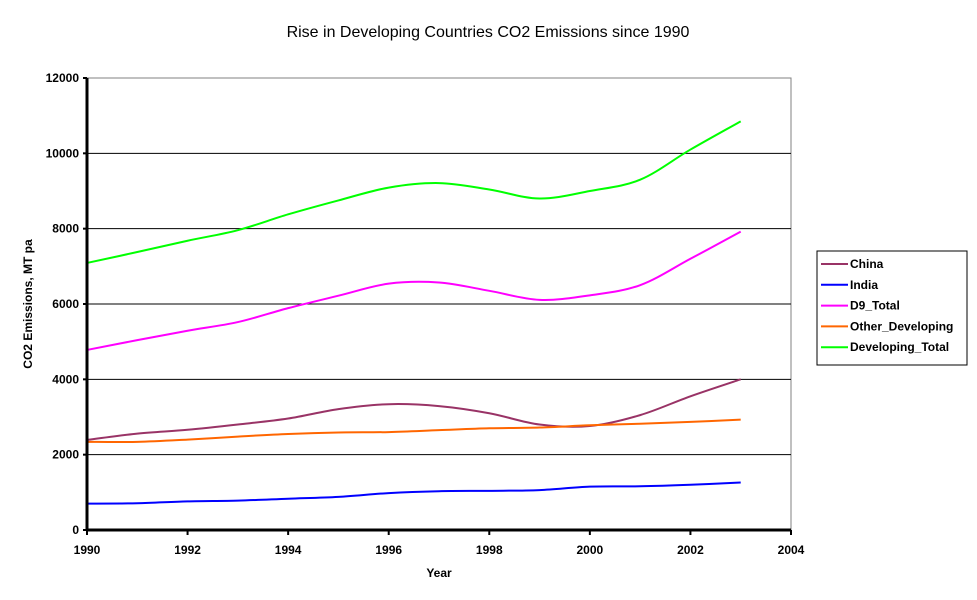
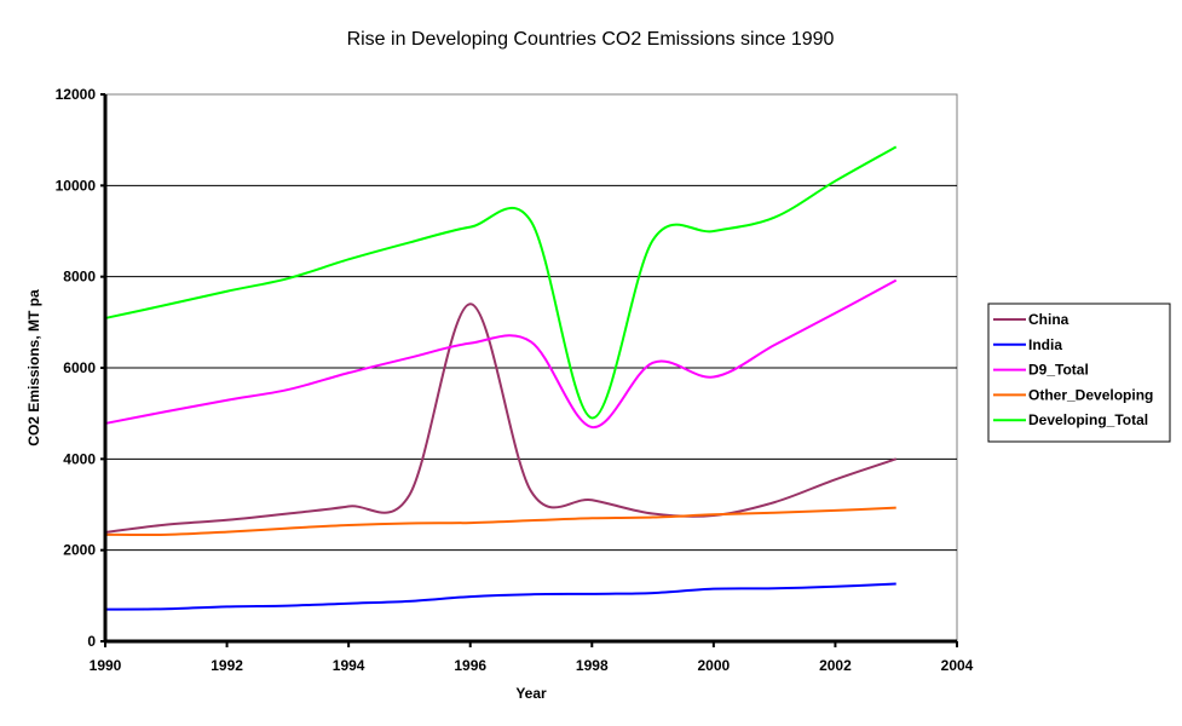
China/1996: 3300 -> 7400
D9_Total/1998: 6400 -> 4700
Developing_Total/1998: 9000 -> 4900
D9_Total/2000: 6200 -> 5800
